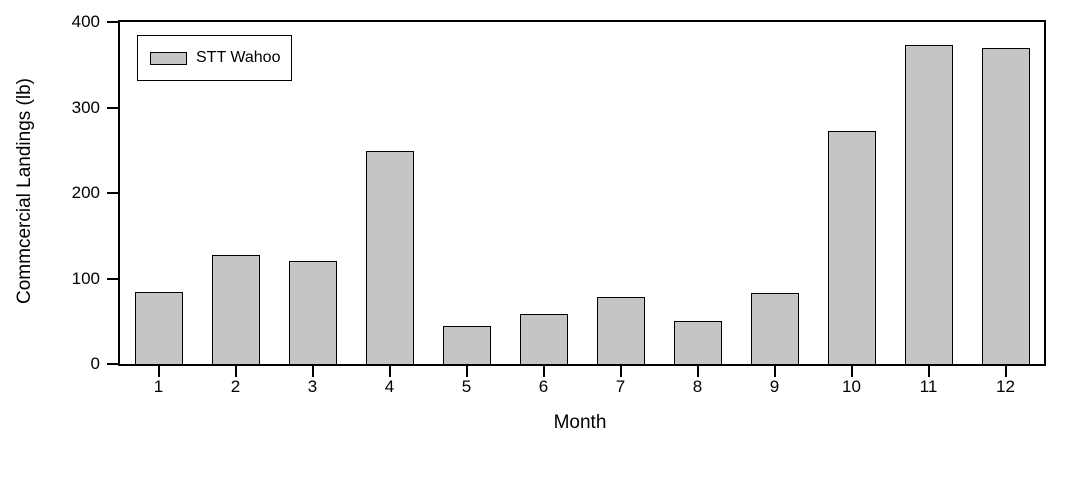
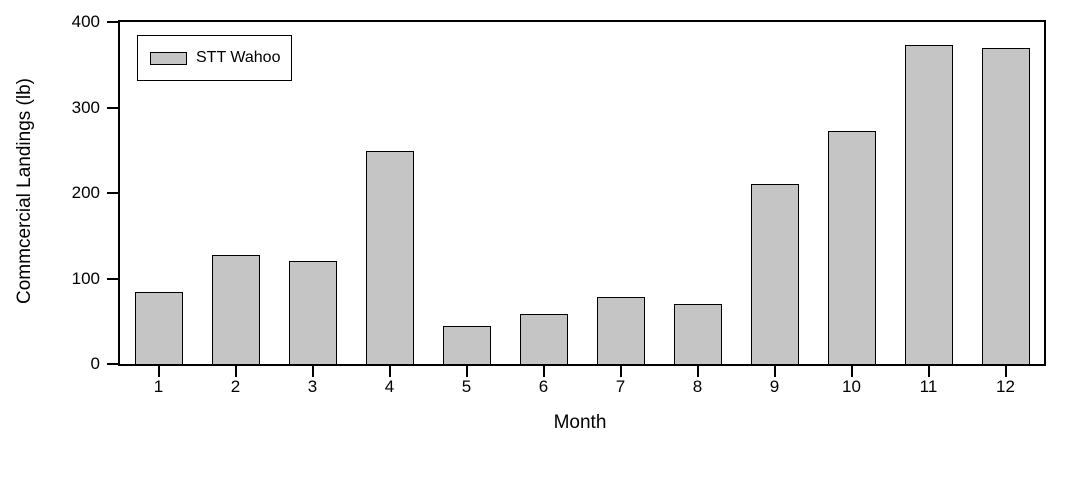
8: 50 -> 70
9: 80 -> 210
